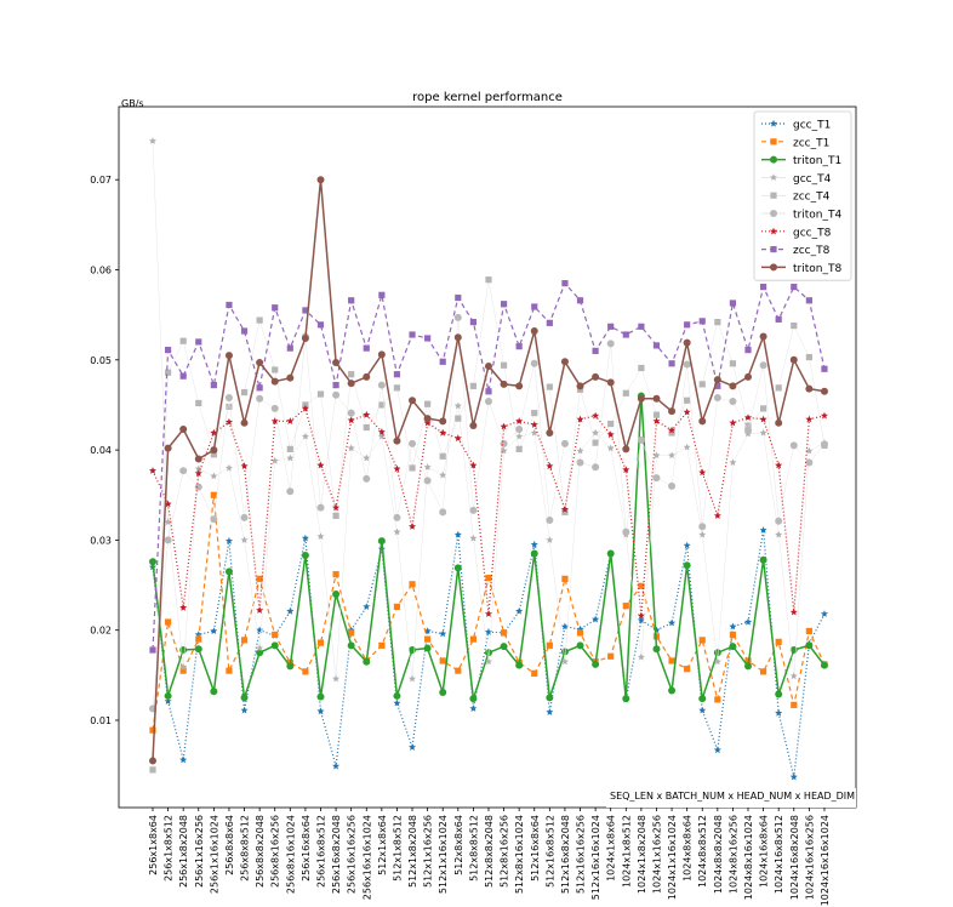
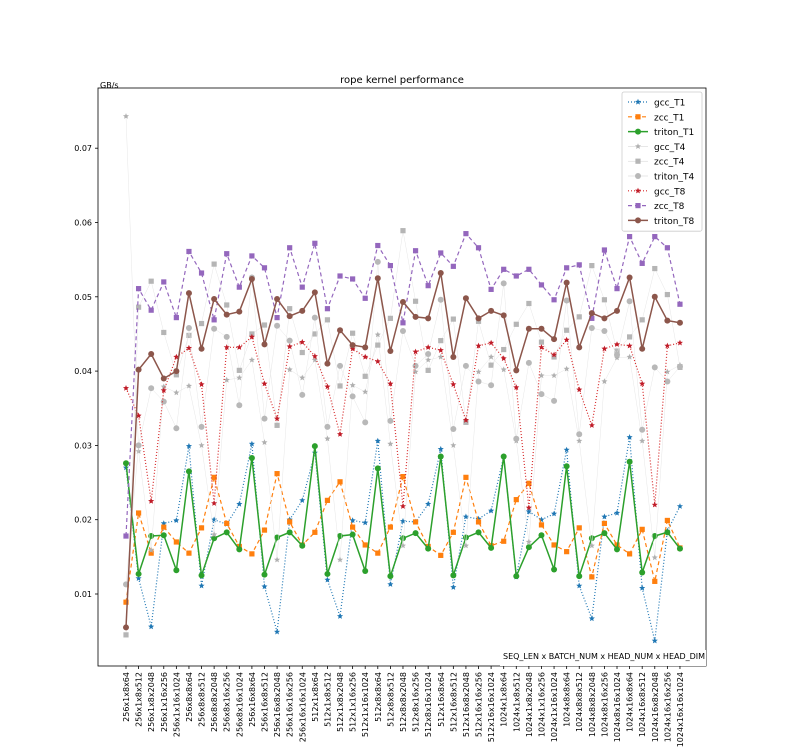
gcc_T4/256x1x8x512: 0.032 -> 0.029
zcc_T1/256x1x16x1024: 0.035 -> 0.017
triton_T8/256x16x8x512: 0.070 -> 0.044
triton_T1/256x16x8x2048: 0.024 -> 0.018
triton_T1/1024x1x8x2048: 0.046 -> 0.016
